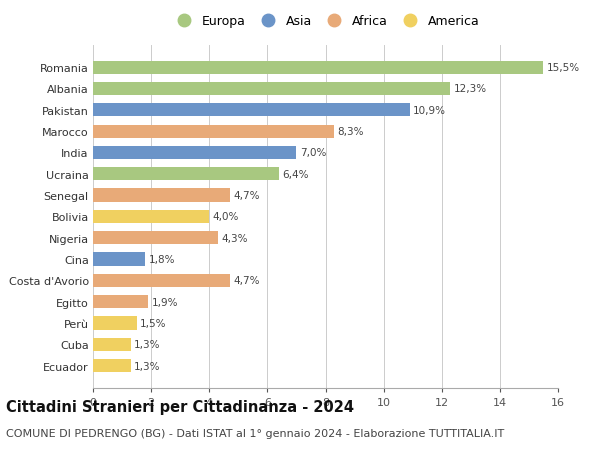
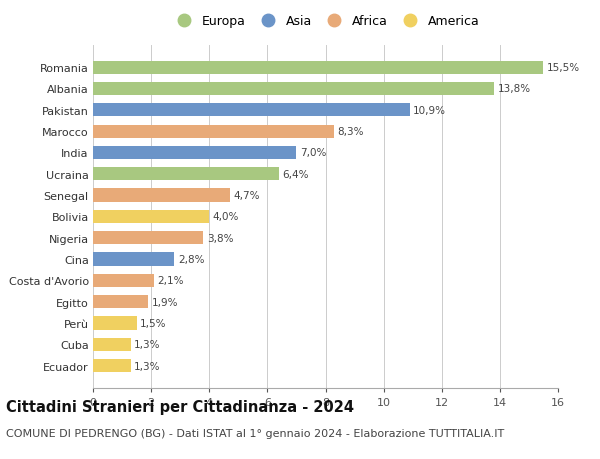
Albania: 12,3% -> 13,8%
Nigeria: 4,3% -> 3,8%
Cina: 1,8% -> 2,8%
Costa d'Avorio: 4,7% -> 2,1%
